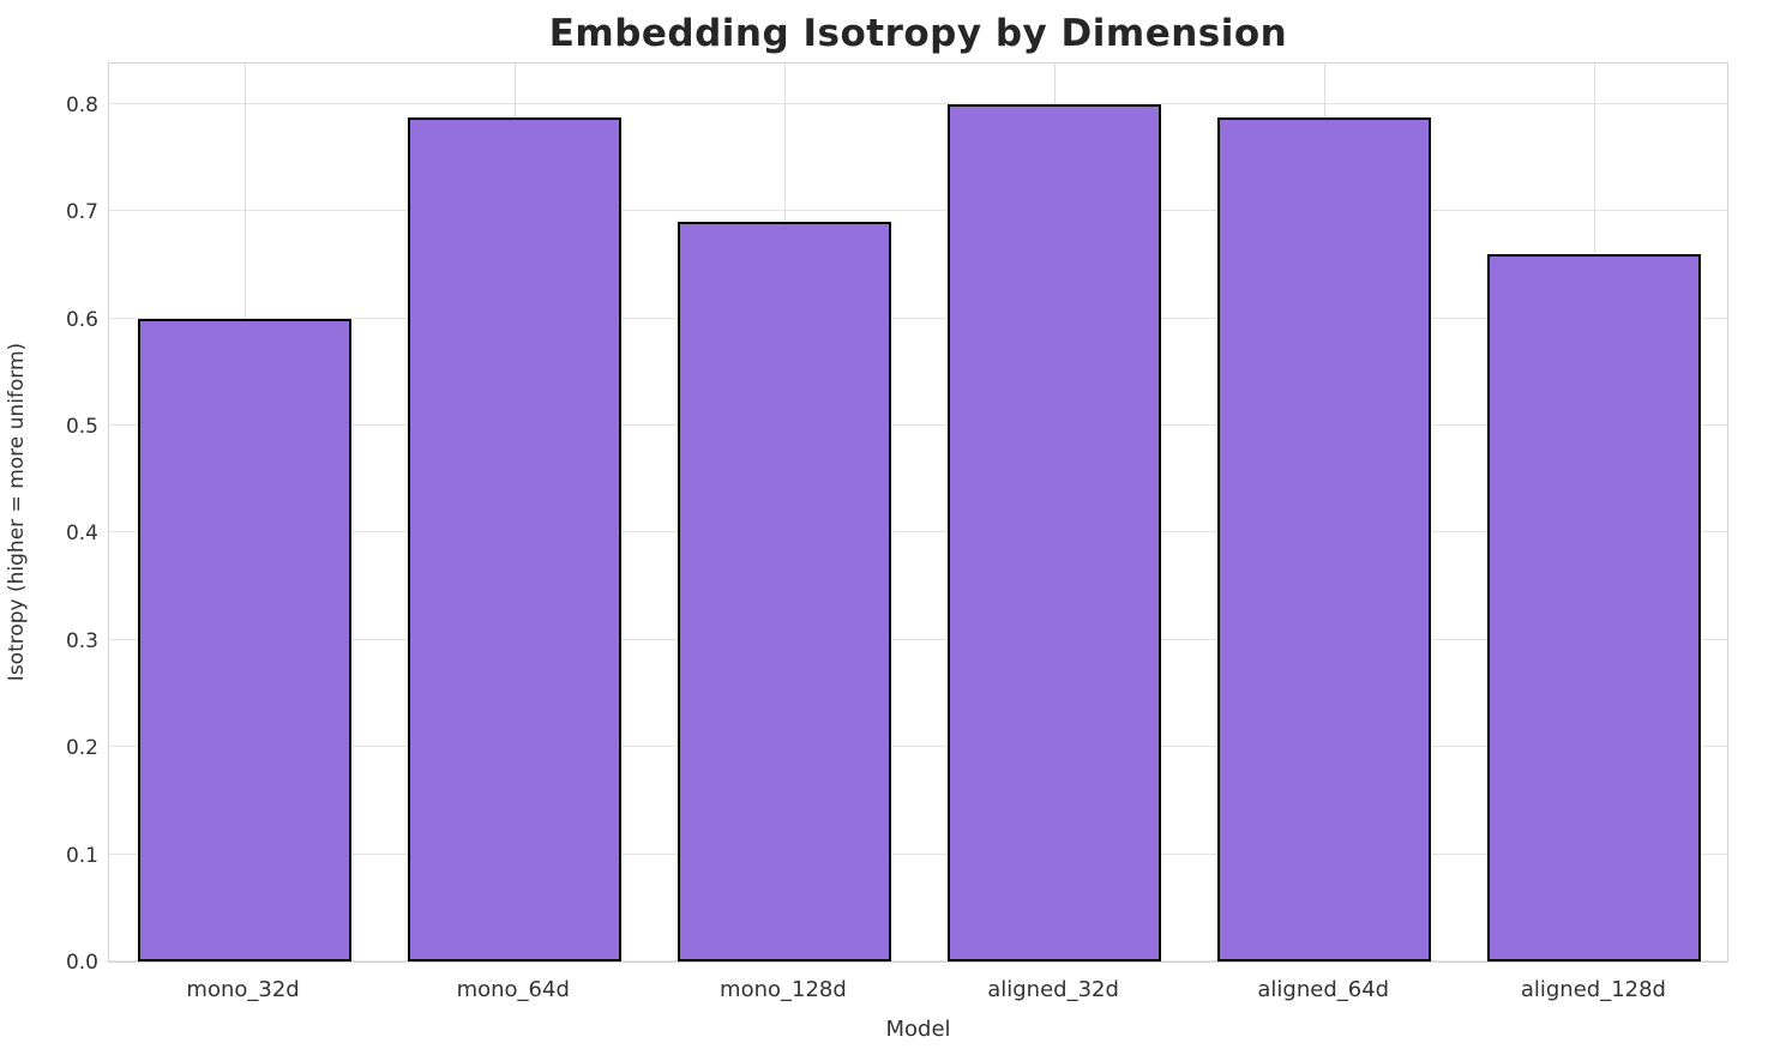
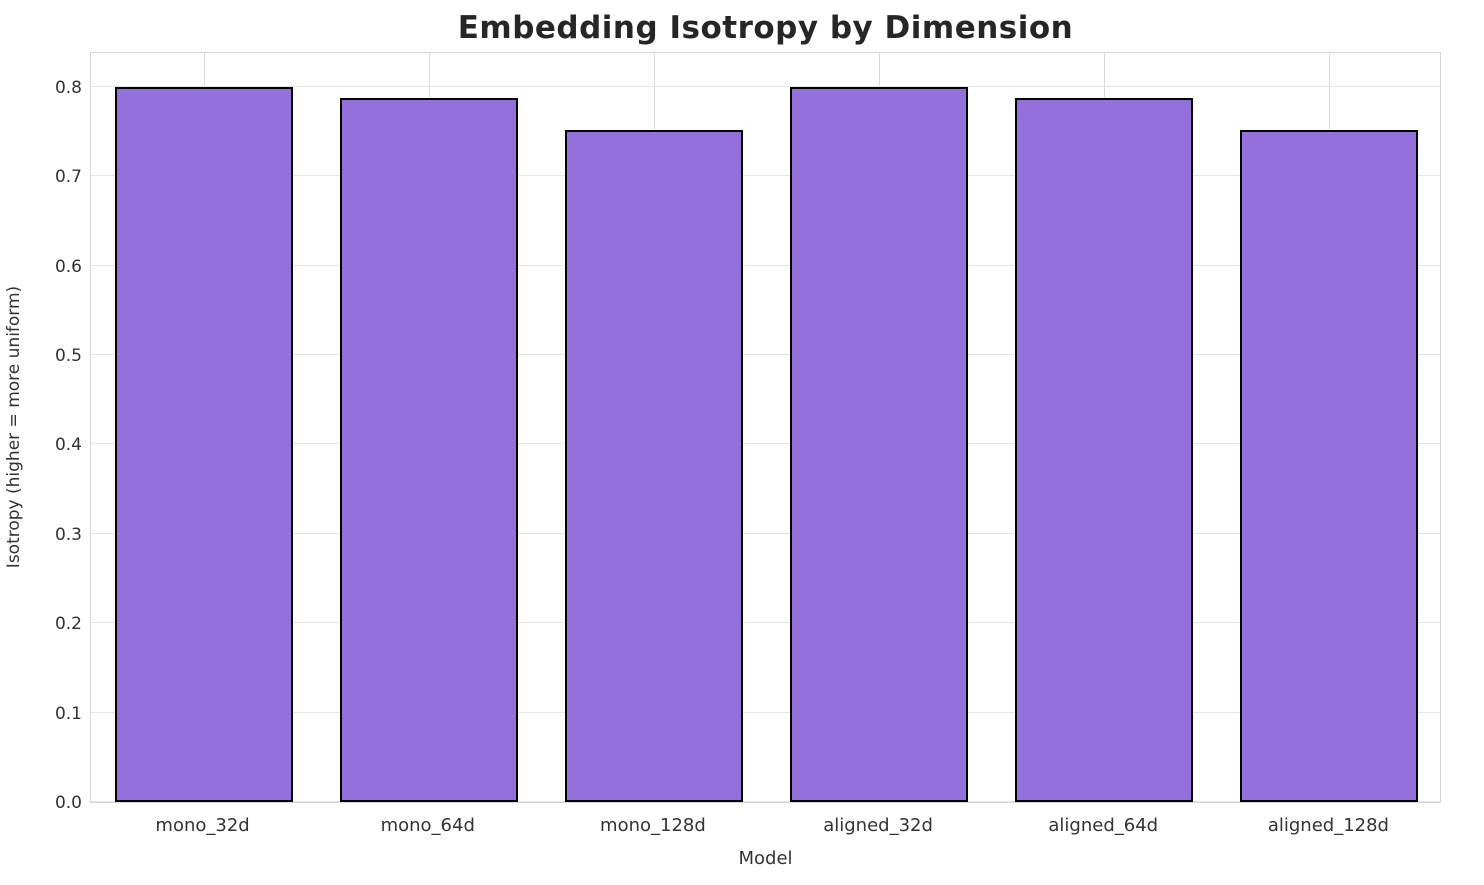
mono_32d: 0.60 -> 0.80
mono_128d: 0.69 -> 0.75
aligned_128d: 0.66 -> 0.75
